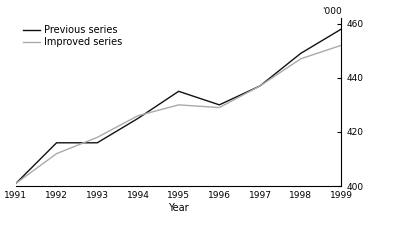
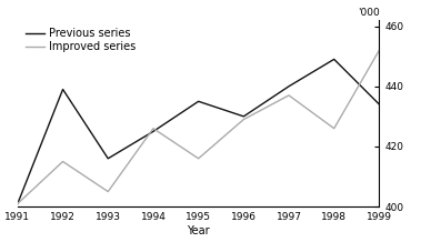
Previous series/1992: 416 -> 439
Improved series/1992: 412 -> 415
Improved series/1993: 418 -> 405
Improved series/1995: 430 -> 416
Previous series/1997: 437 -> 440
Improved series/1998: 447 -> 426
Previous series/1999: 458 -> 434
